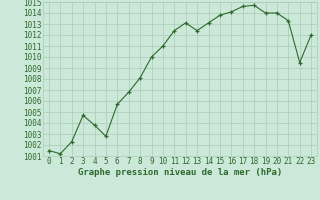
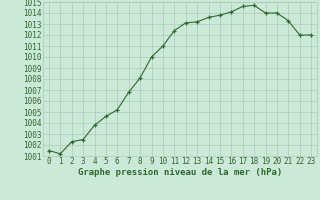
3: 1004.7 -> 1002.5
5: 1002.8 -> 1004.6
6: 1005.7 -> 1005.2
13: 1012.4 -> 1013.2
14: 1013.1 -> 1013.6
22: 1009.5 -> 1012.0
